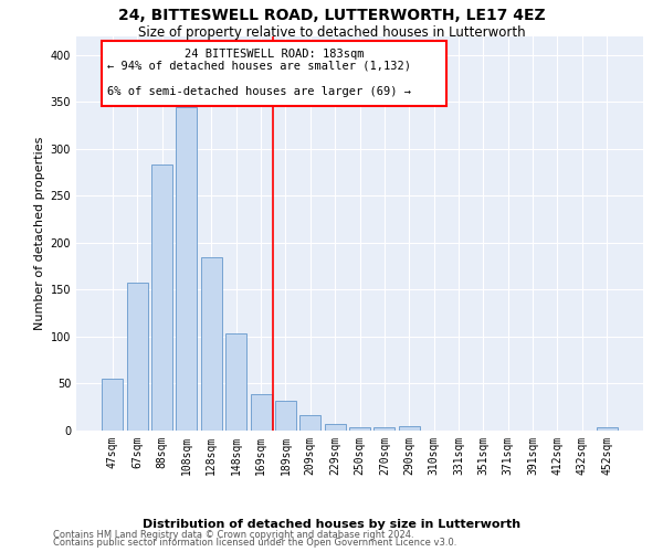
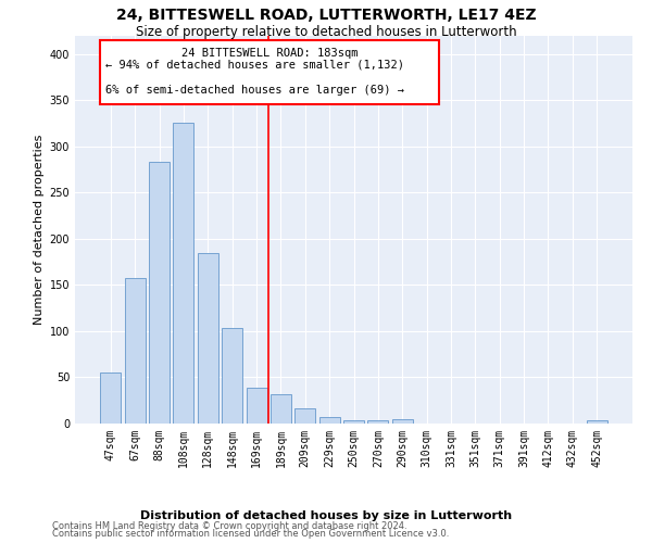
108sqm: 344 -> 325
